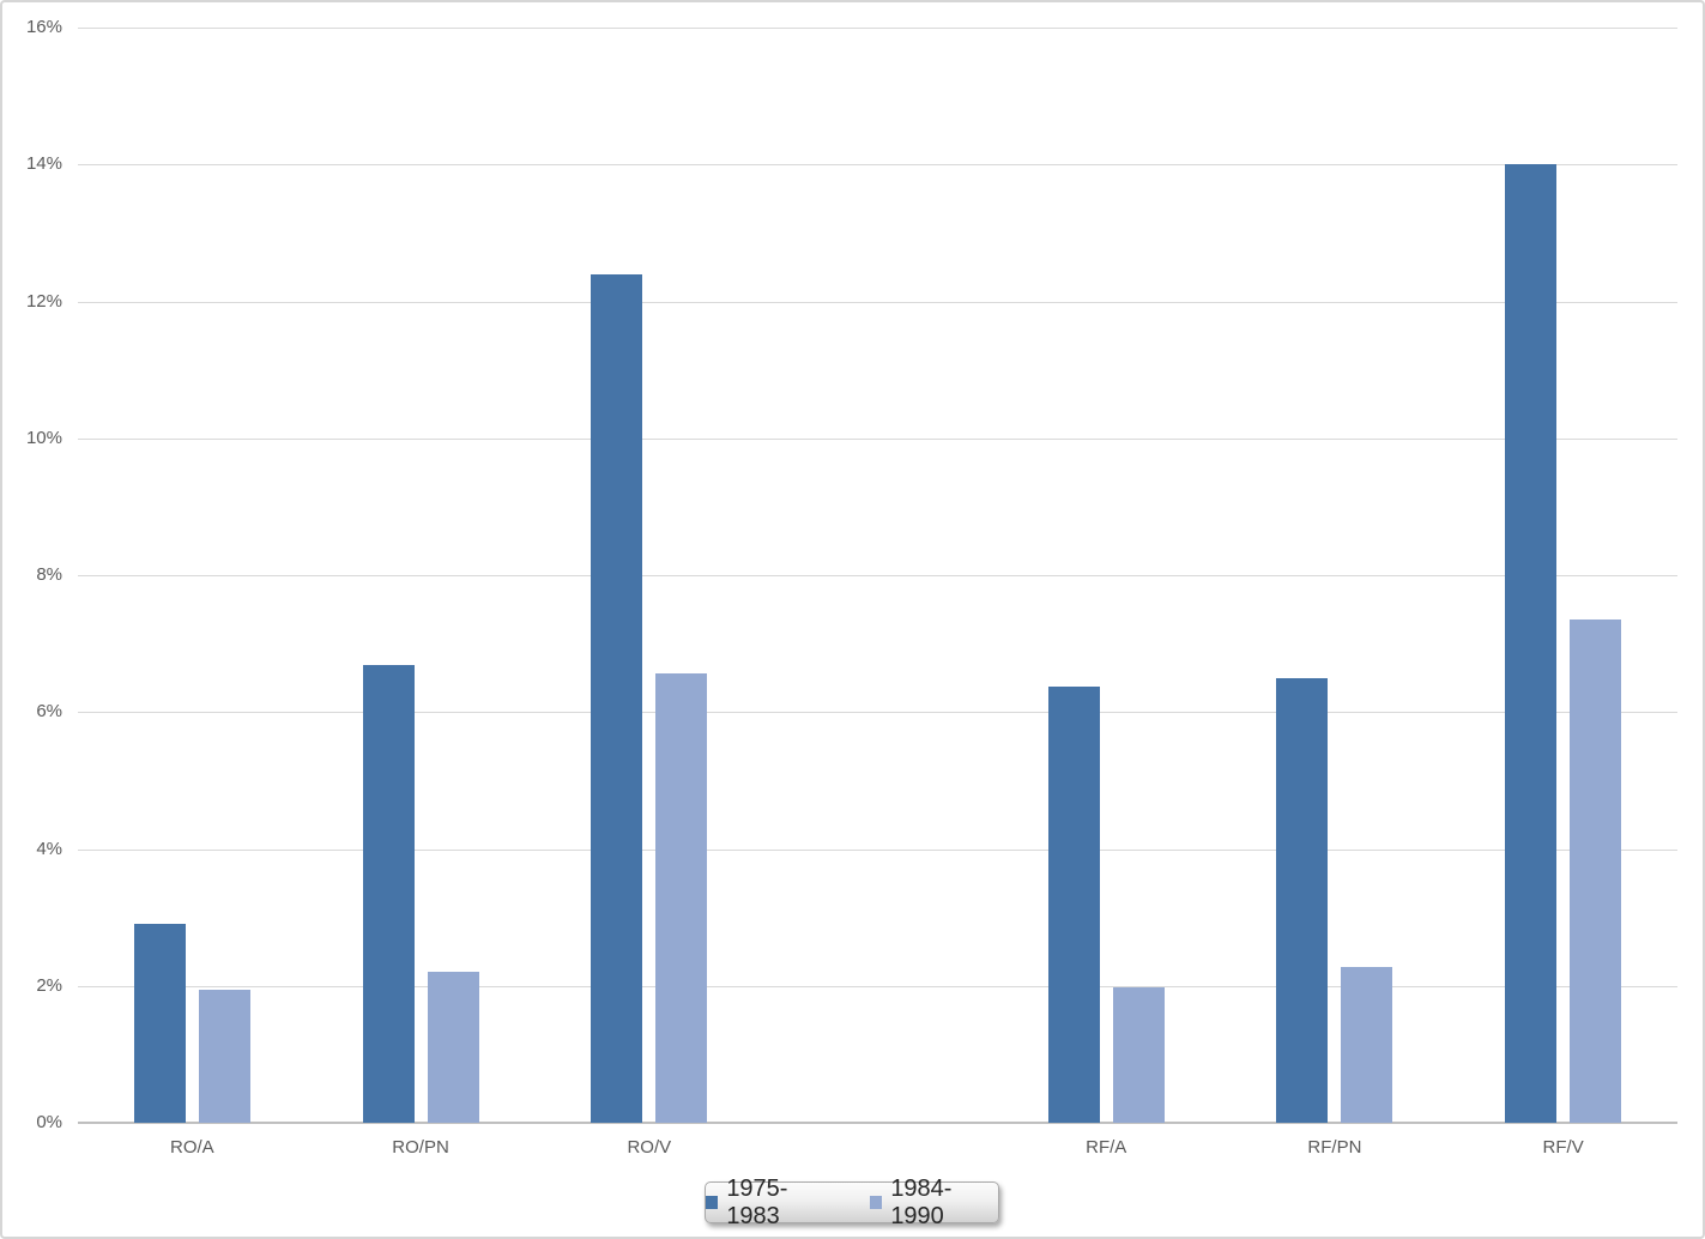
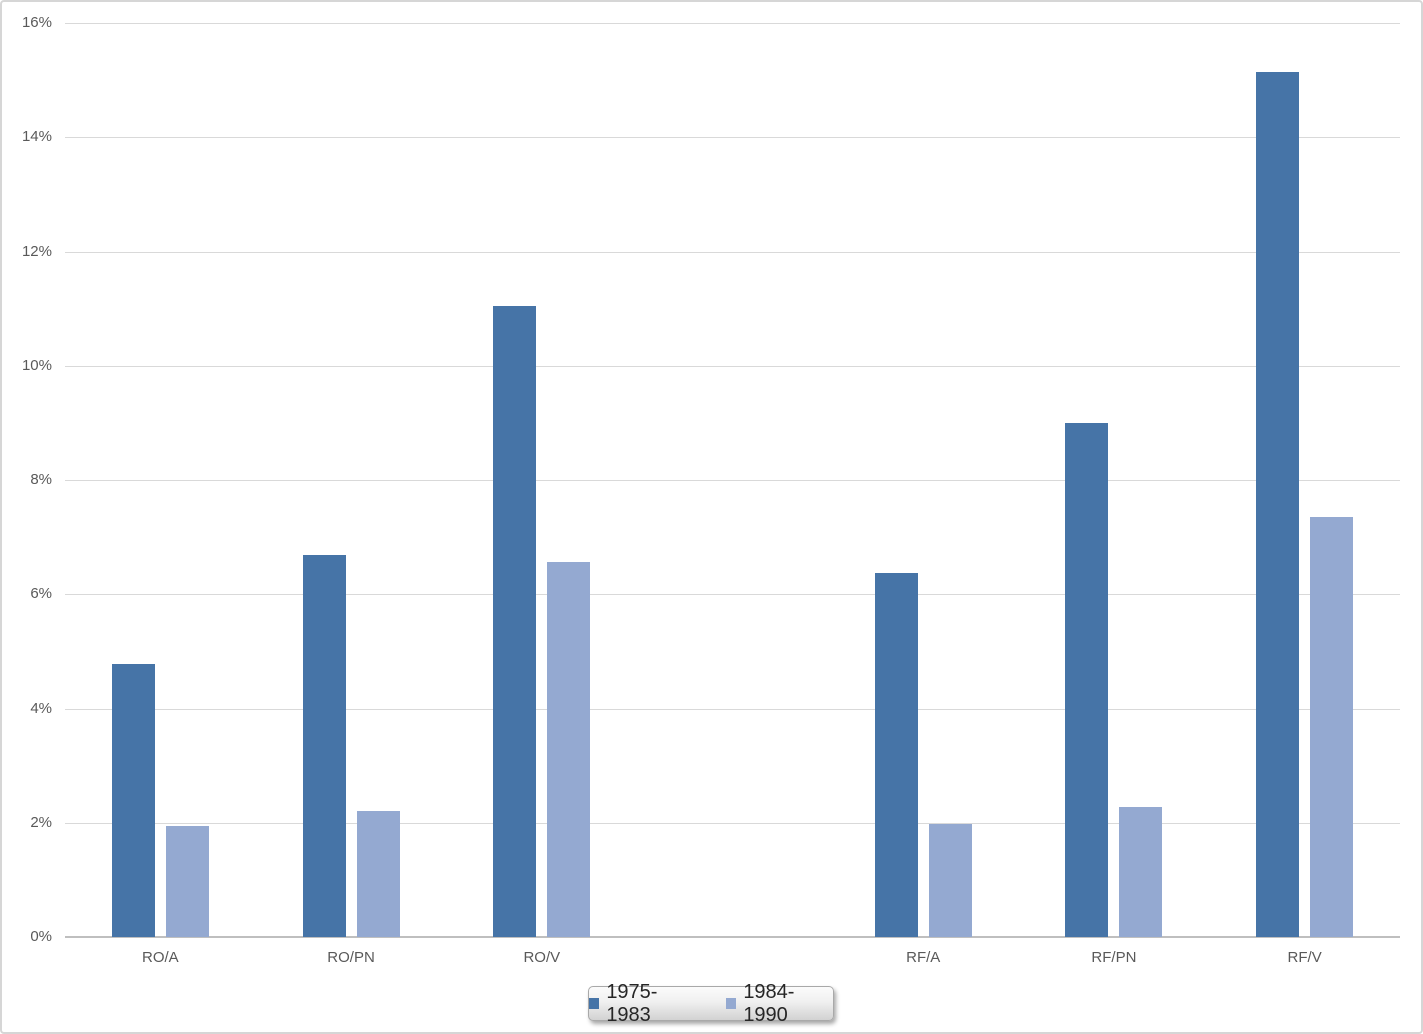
1975-1983/RO/A: 2.9% -> 4.8%
1975-1983/RO/V: 12.4% -> 11.1%
1975-1983/RF/PN: 6.5% -> 9.0%
1975-1983/RF/V: 14.0% -> 15.1%
